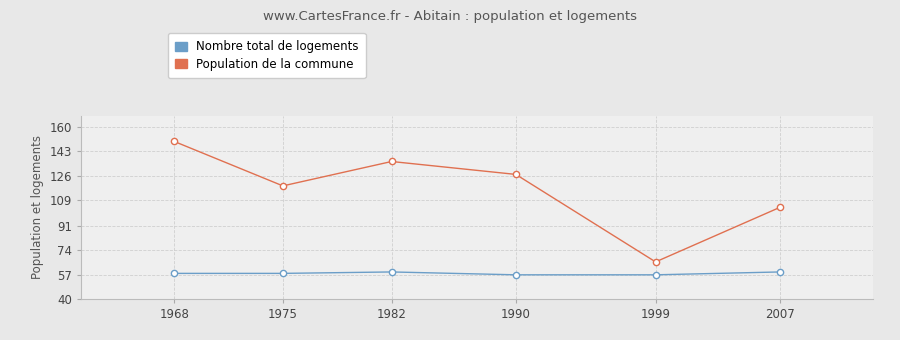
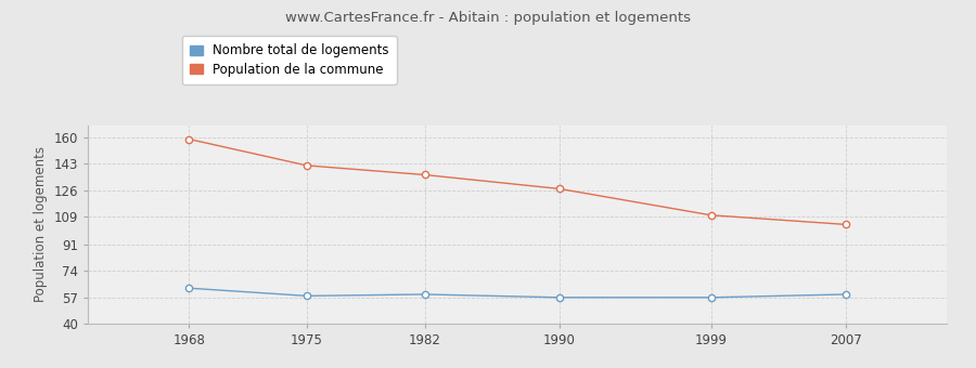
Nombre total de logements/1968: 58 -> 63
Population de la commune/1968: 150 -> 159
Population de la commune/1975: 119 -> 142
Population de la commune/1999: 66 -> 110
